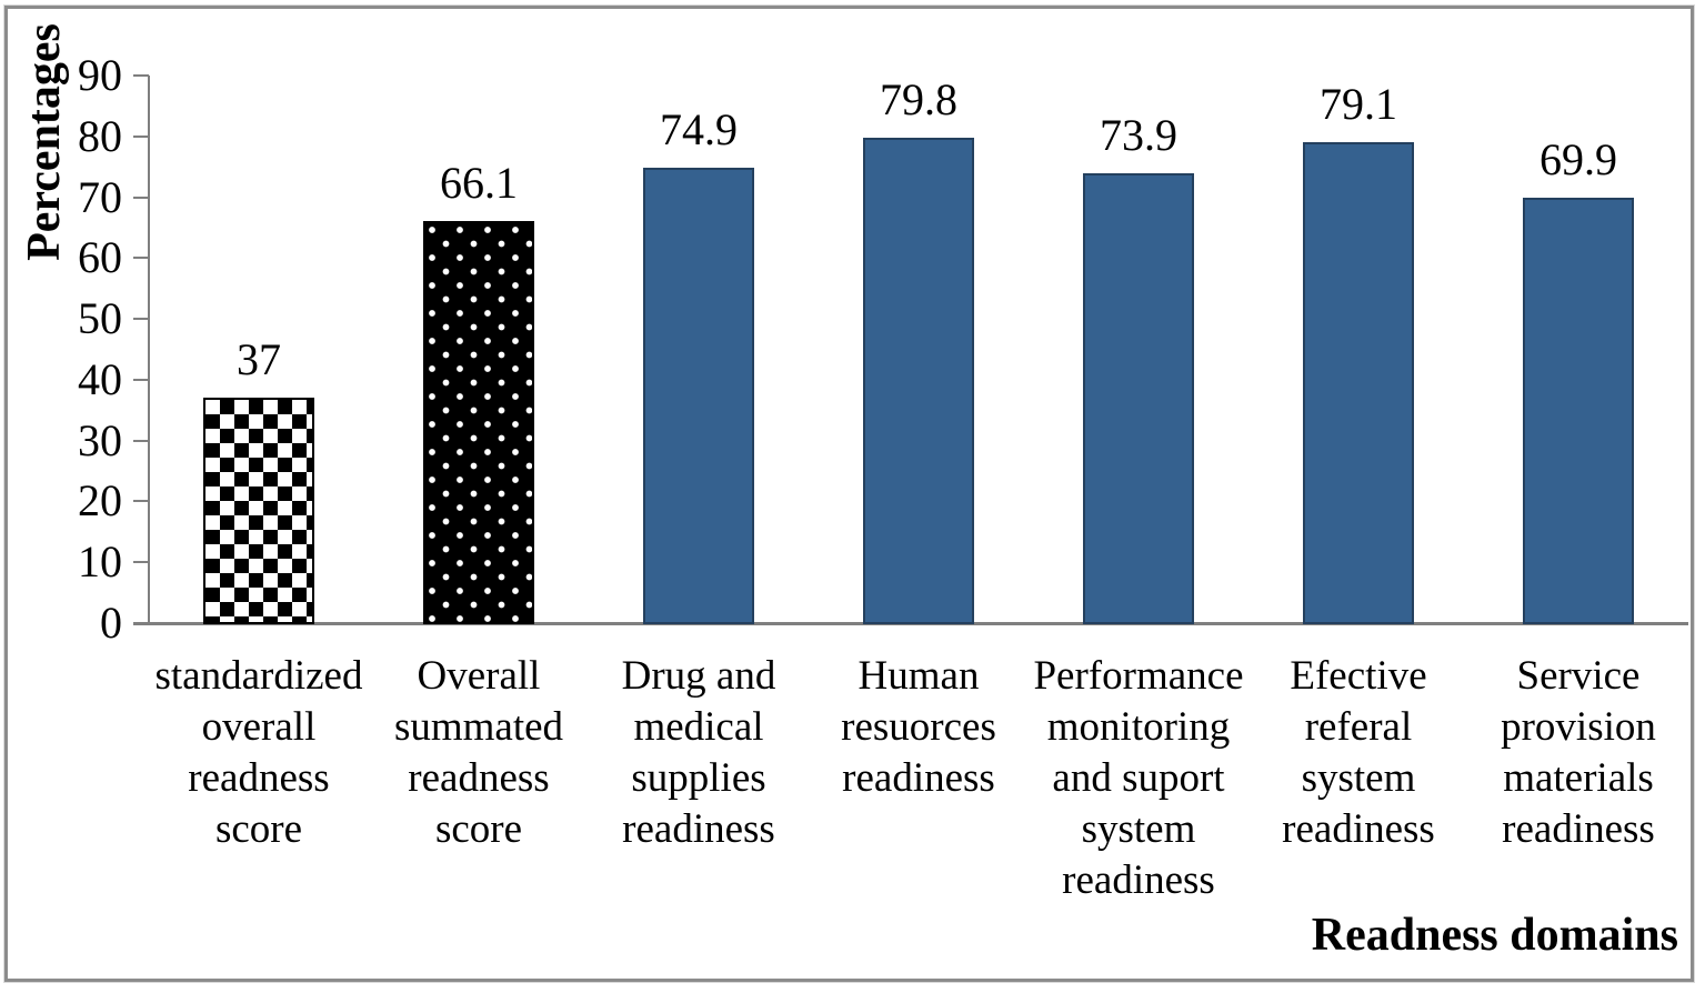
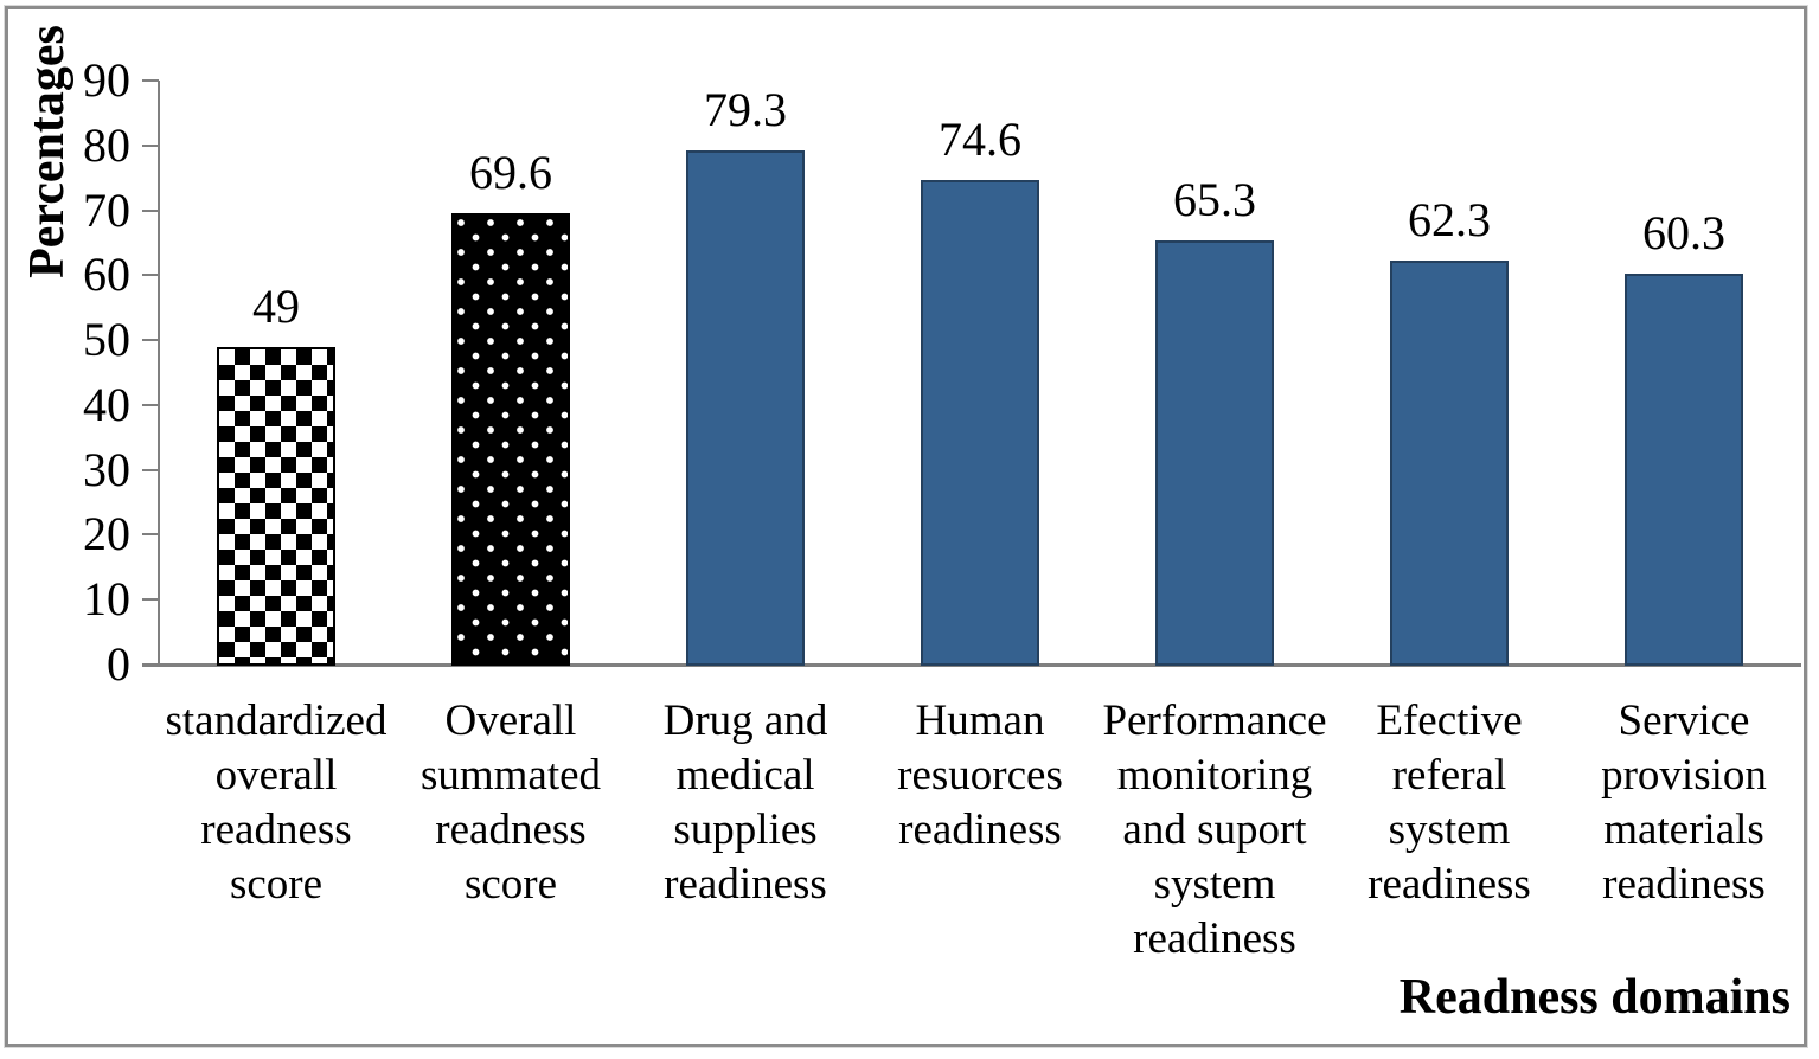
standardized overall readness score: 37 -> 49
Overall summated readness score: 66.1 -> 69.6
Drug and medical supplies readiness: 74.9 -> 79.3
Human resuorces readiness: 79.8 -> 74.6
Performance monitoring and suport system readiness: 73.9 -> 65.3
Efective referal system readiness: 79.1 -> 62.3
Service provision materials readiness: 69.9 -> 60.3
